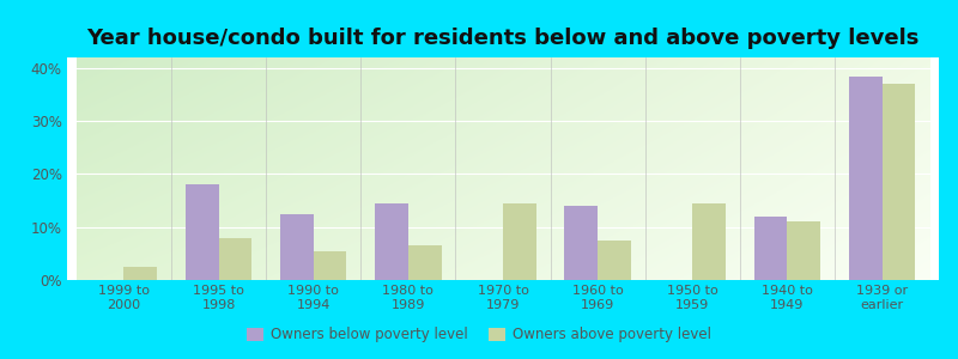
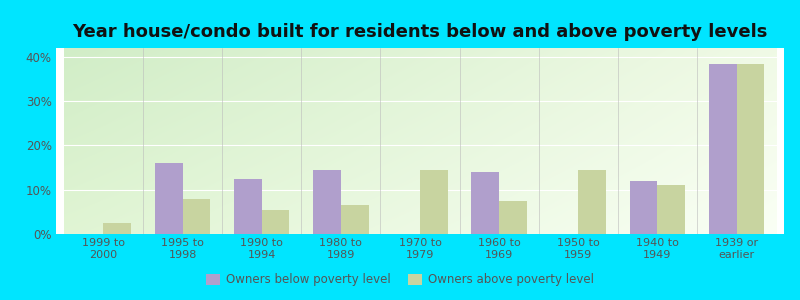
Owners below poverty level/1995 to 1998: 18.0% -> 16.0%
Owners above poverty level/1939 or earlier: 37.0% -> 38.5%
